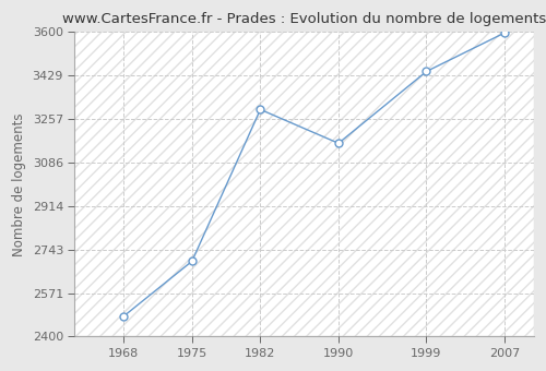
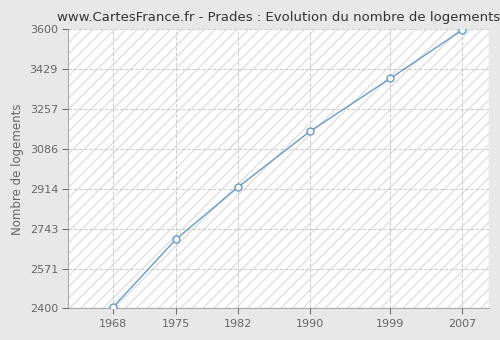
1968: 2480 -> 2406
1982: 3295 -> 2923
1999: 3445 -> 3390
